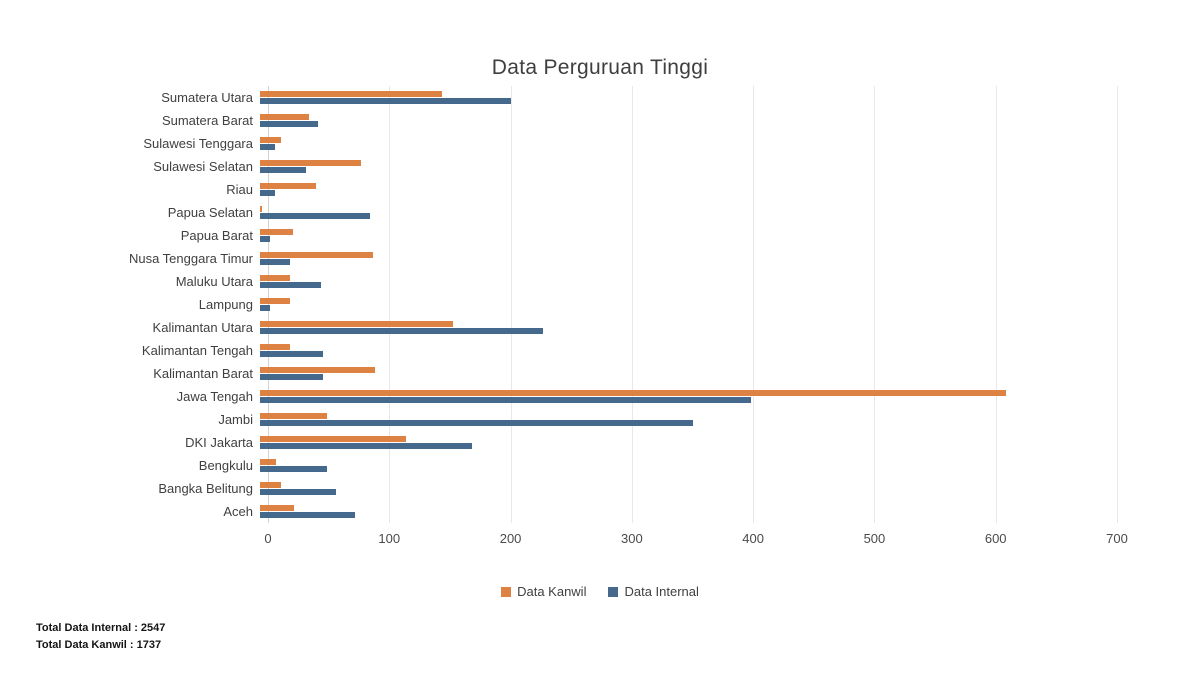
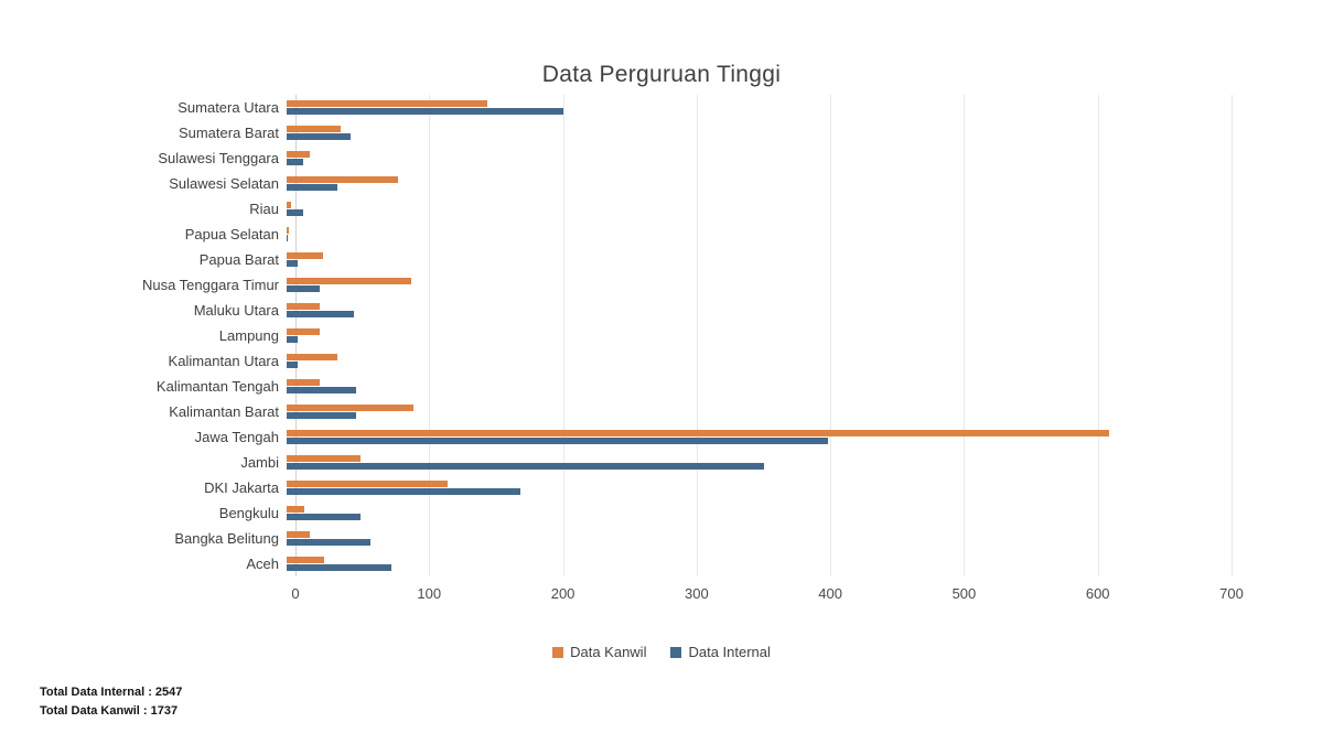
Data Kanwil/Riau: 46 -> 3
Data Internal/Papua Selatan: 91 -> 1
Data Kanwil/Kalimantan Utara: 159 -> 38
Data Internal/Kalimantan Utara: 233 -> 8
